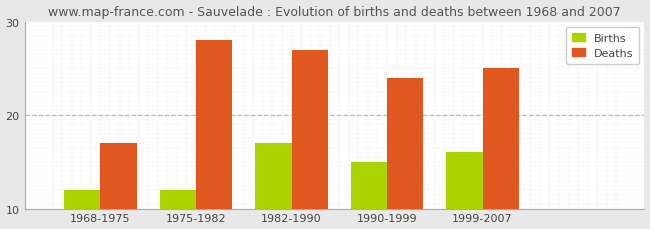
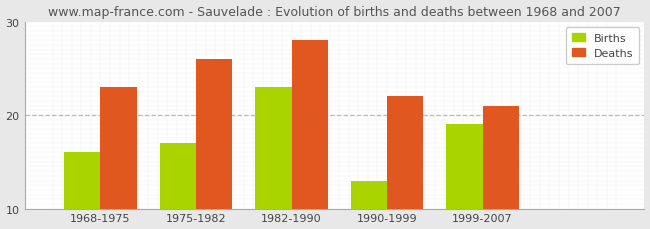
Births/1968-1975: 12 -> 16
Deaths/1968-1975: 17 -> 23
Births/1975-1982: 12 -> 17
Deaths/1975-1982: 28 -> 26
Births/1982-1990: 17 -> 23
Deaths/1982-1990: 27 -> 28
Births/1990-1999: 15 -> 13
Deaths/1990-1999: 24 -> 22
Births/1999-2007: 16 -> 19
Deaths/1999-2007: 25 -> 21
